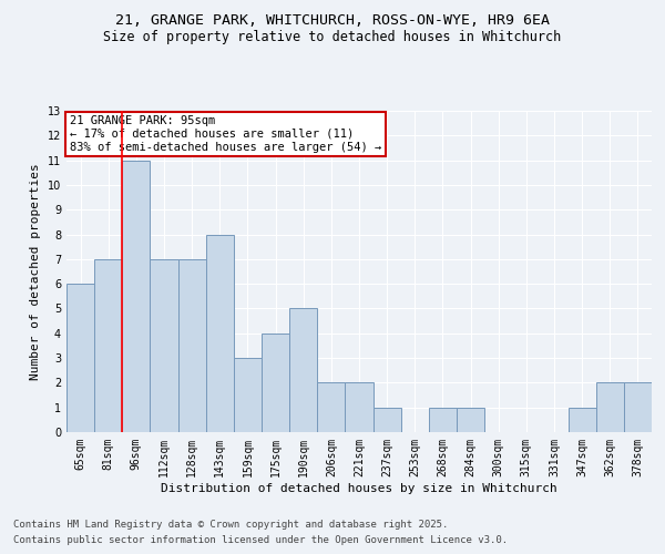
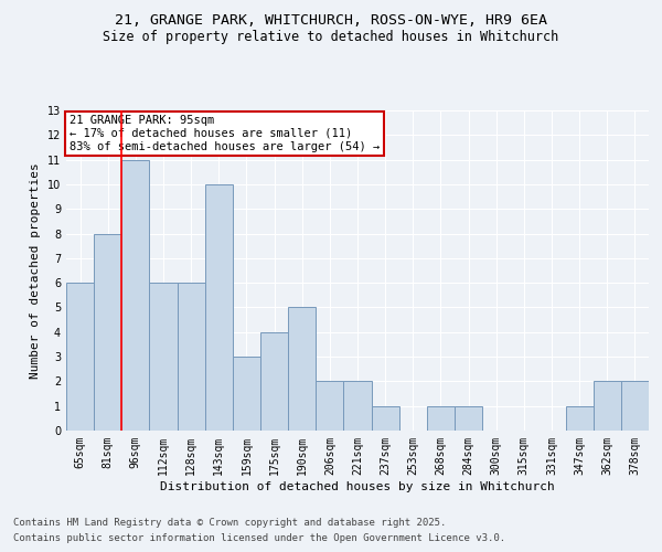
81sqm: 7 -> 8
112sqm: 7 -> 6
128sqm: 7 -> 6
143sqm: 8 -> 10
